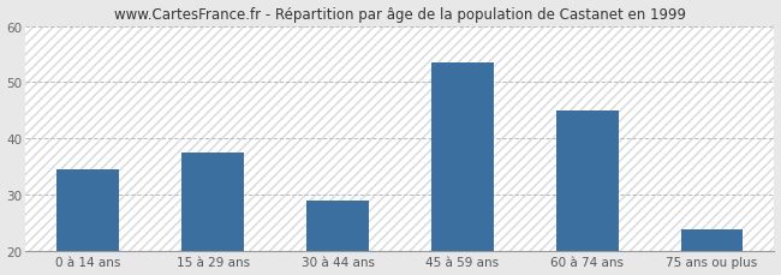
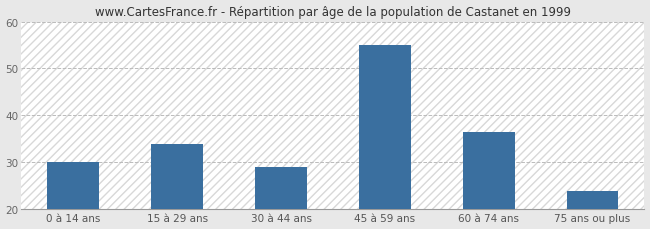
0 à 14 ans: 34.5 -> 30.0
15 à 29 ans: 37.5 -> 34.0
45 à 59 ans: 53.5 -> 55.0
60 à 74 ans: 45.0 -> 36.5
